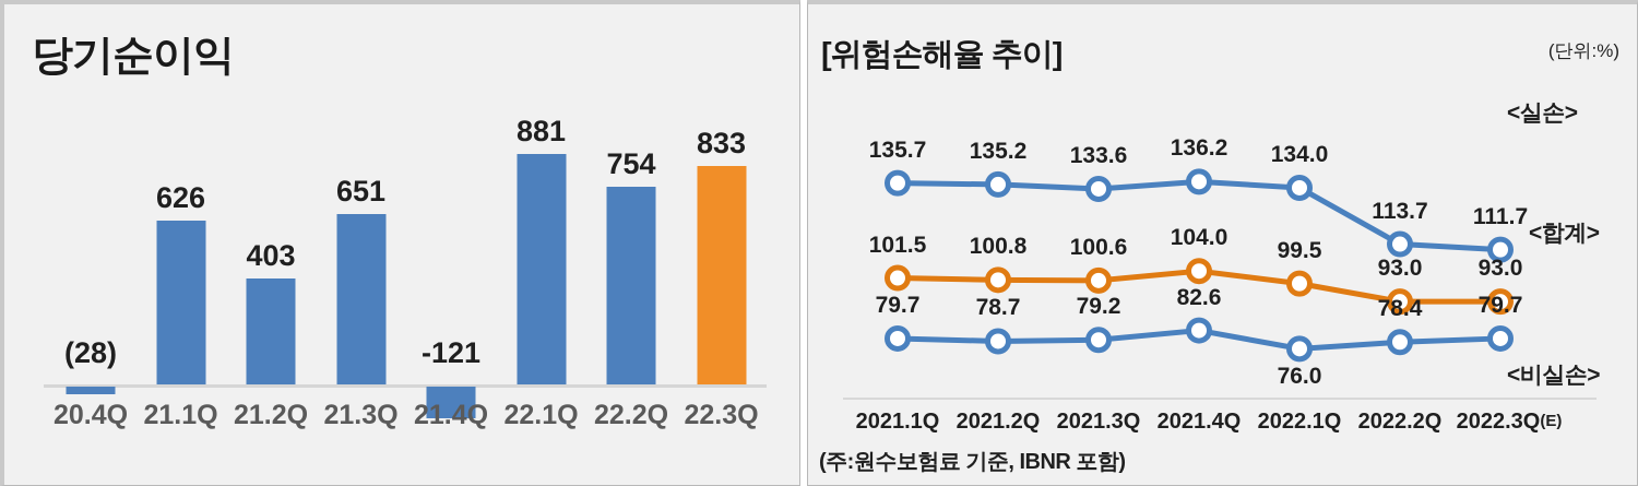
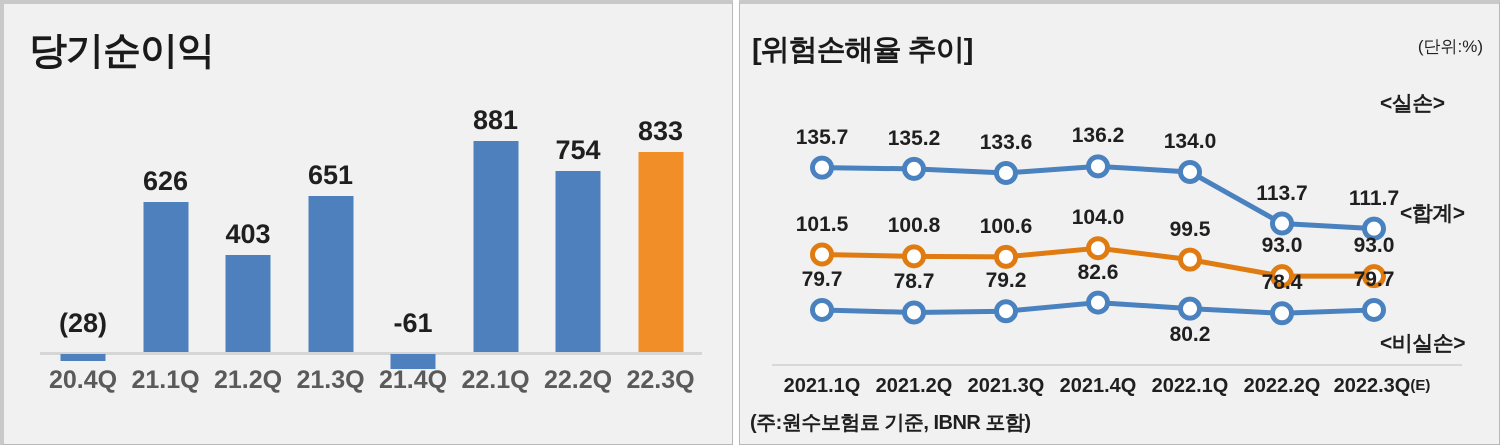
당기순이익/21.4Q: -121 -> -61
[위험손해율 추이]/<비실손>/2022.1Q: 76.0 -> 80.2
